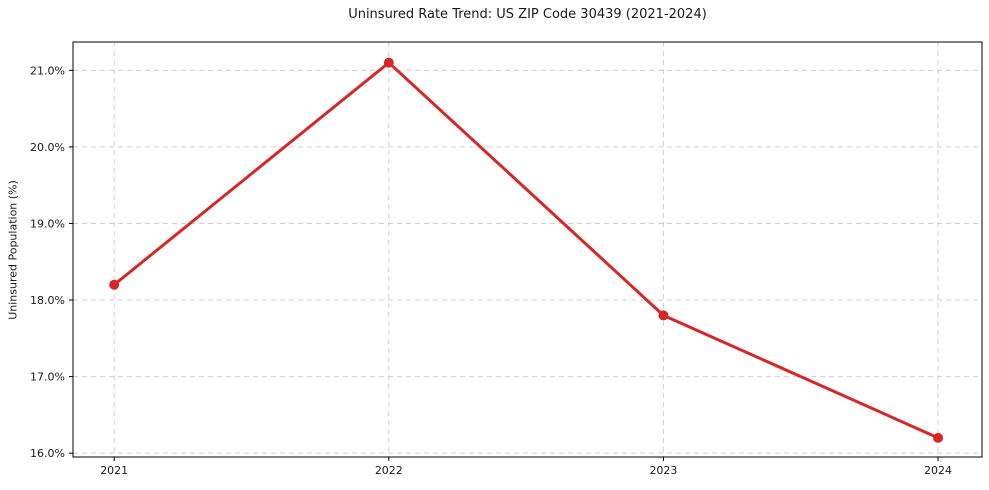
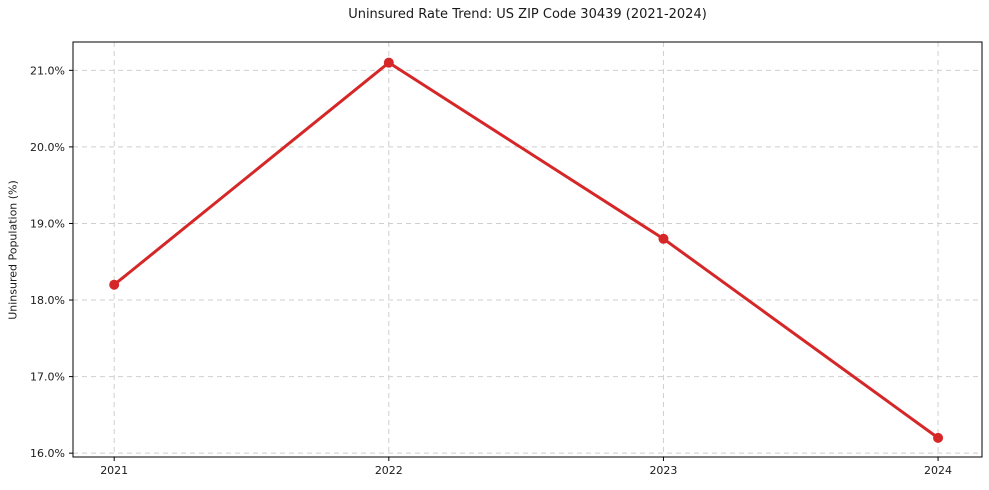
2023: 17.8% -> 18.8%
